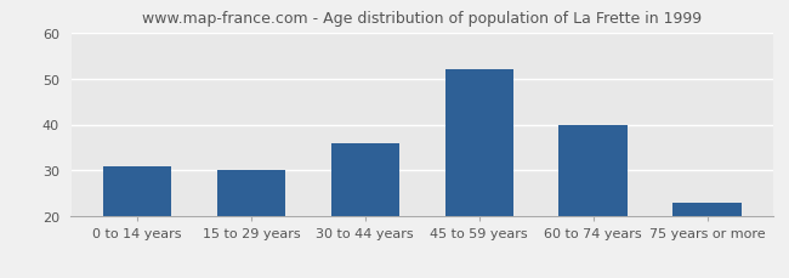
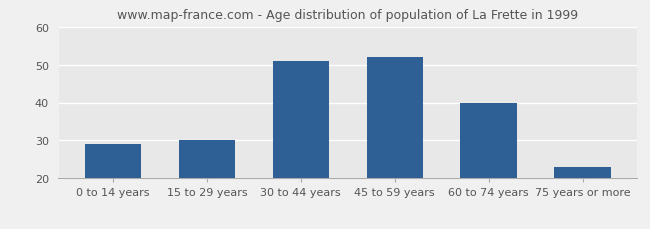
0 to 14 years: 31 -> 29
30 to 44 years: 36 -> 51
